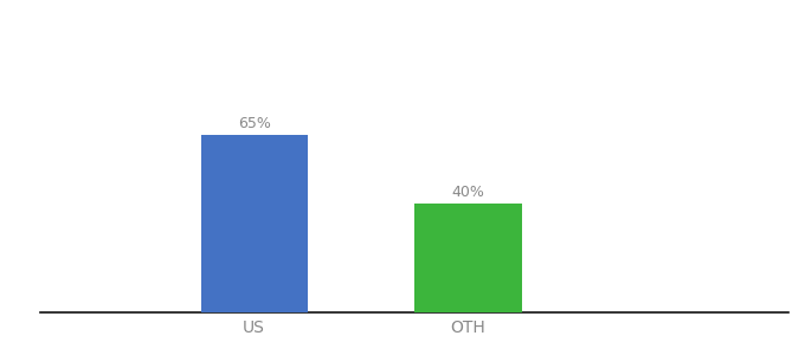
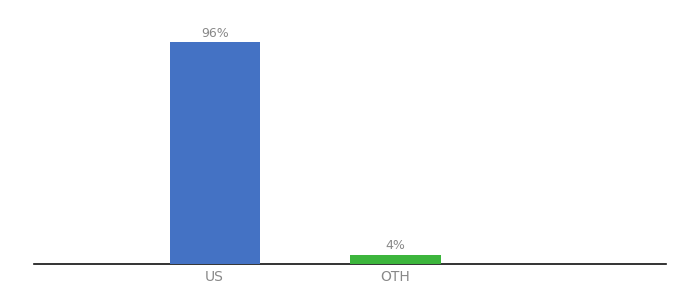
US: 65% -> 96%
OTH: 40% -> 4%
